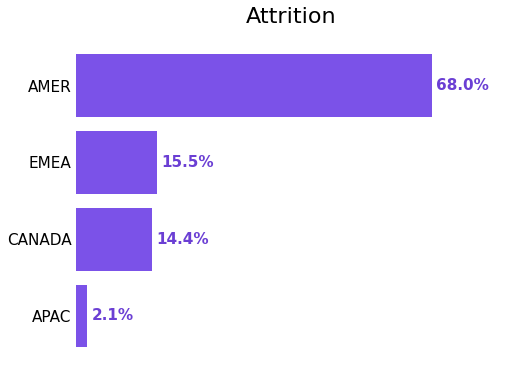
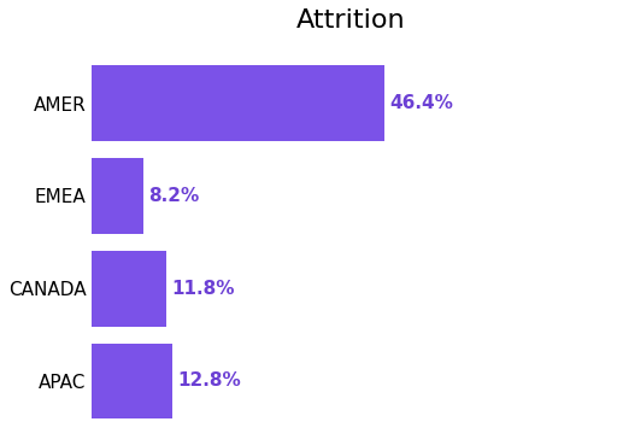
AMER: 68.0% -> 46.4%
EMEA: 15.5% -> 8.2%
CANADA: 14.4% -> 11.8%
APAC: 2.1% -> 12.8%
